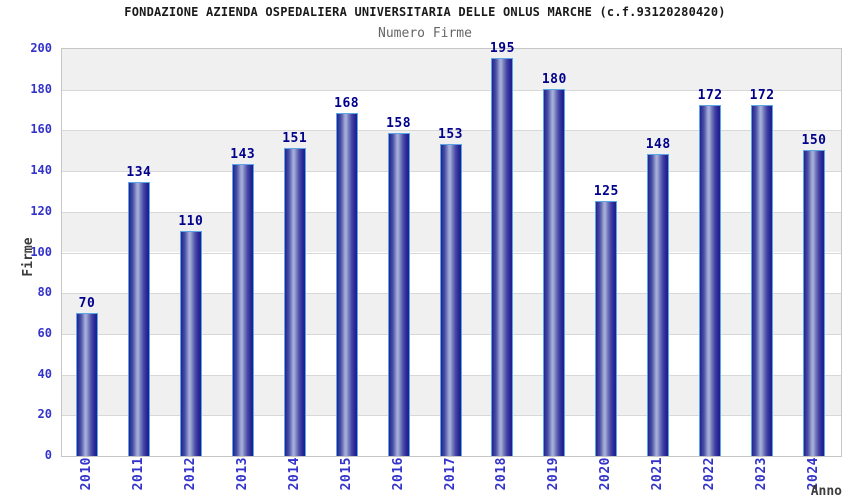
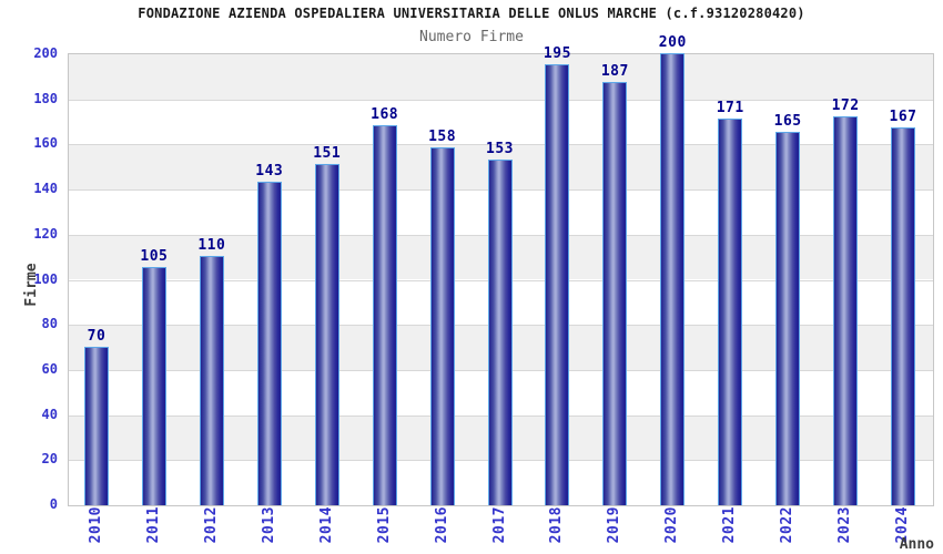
2011: 134 -> 105
2019: 180 -> 187
2020: 125 -> 200
2021: 148 -> 171
2022: 172 -> 165
2024: 150 -> 167
